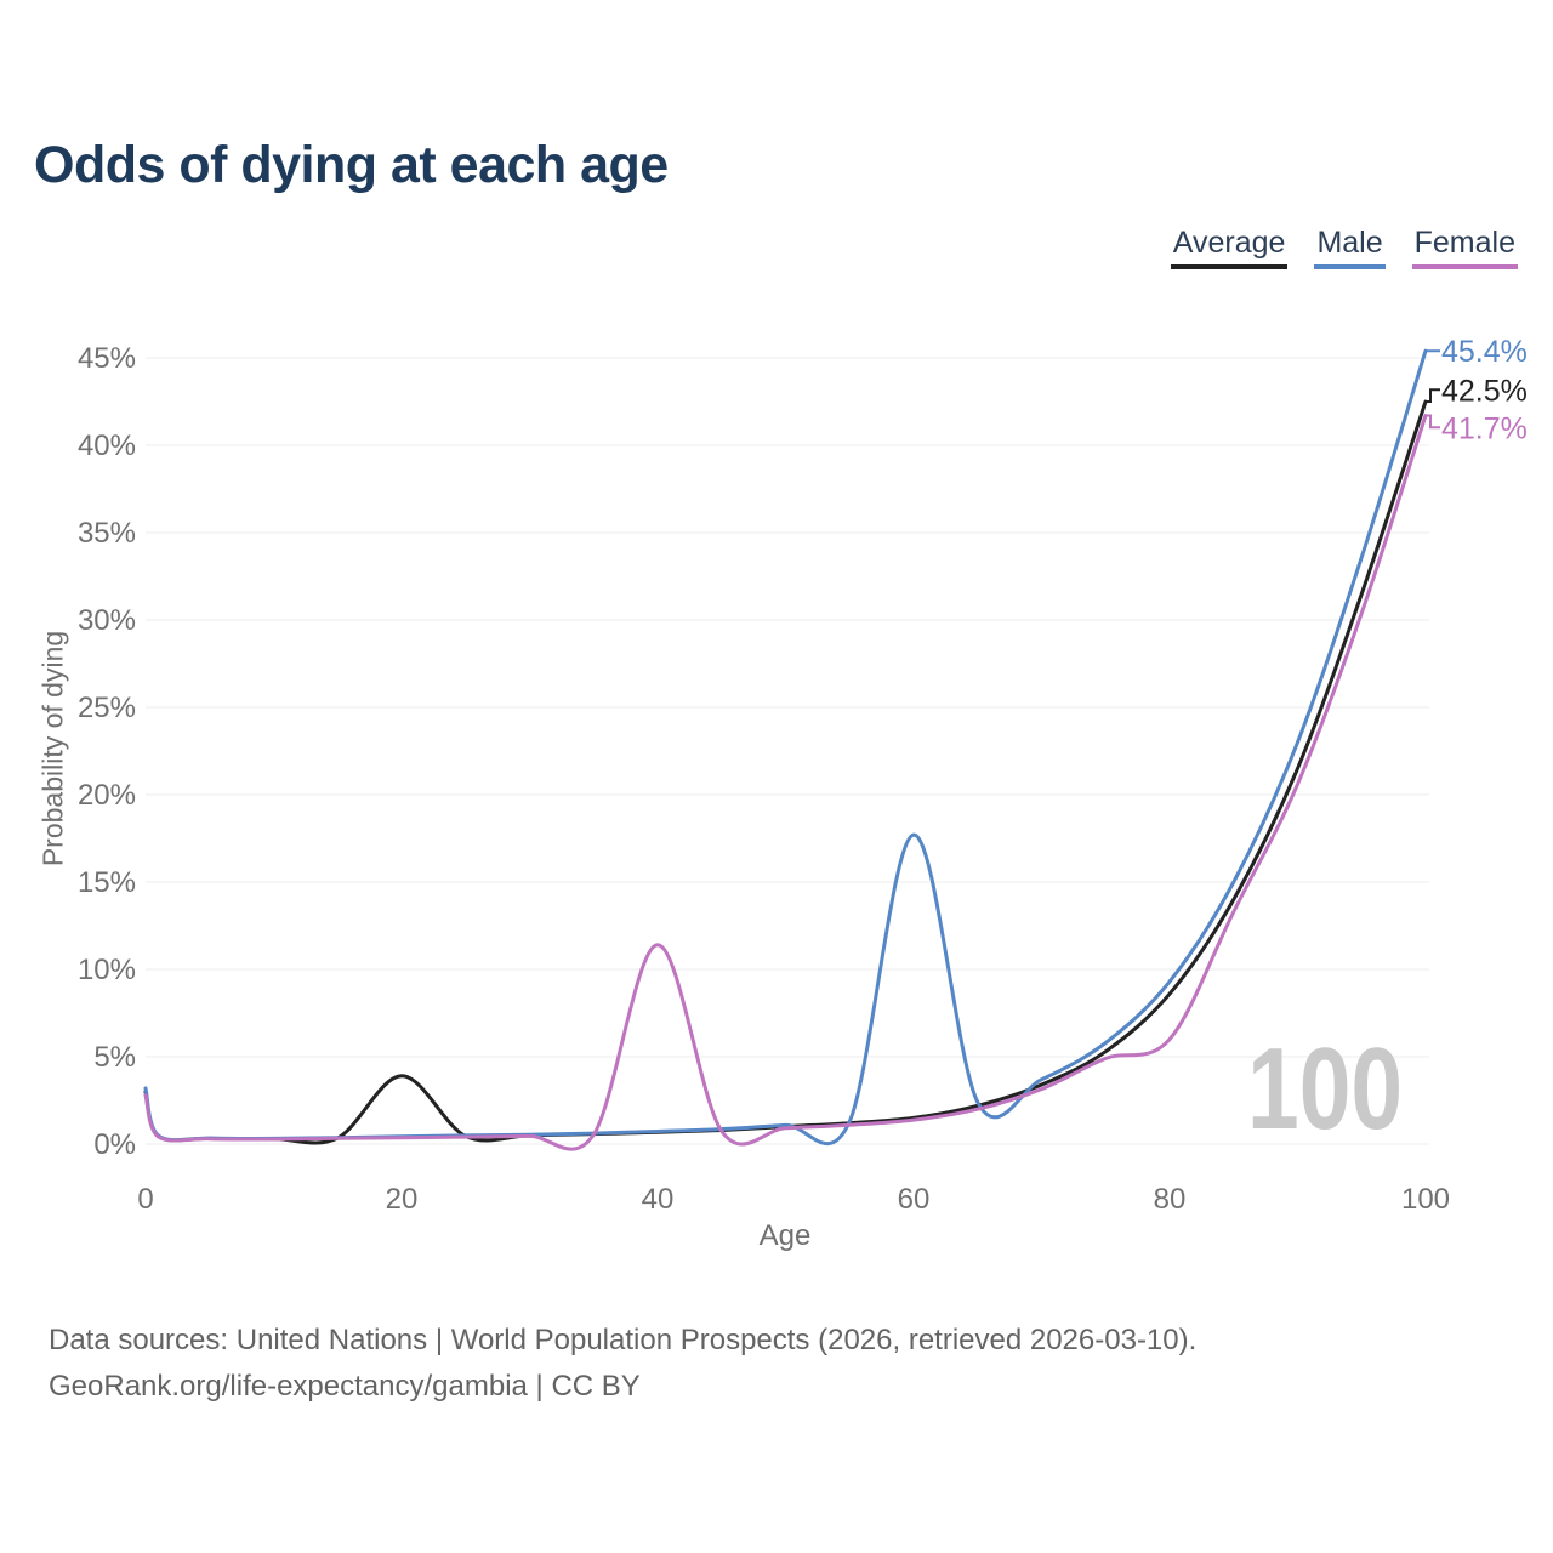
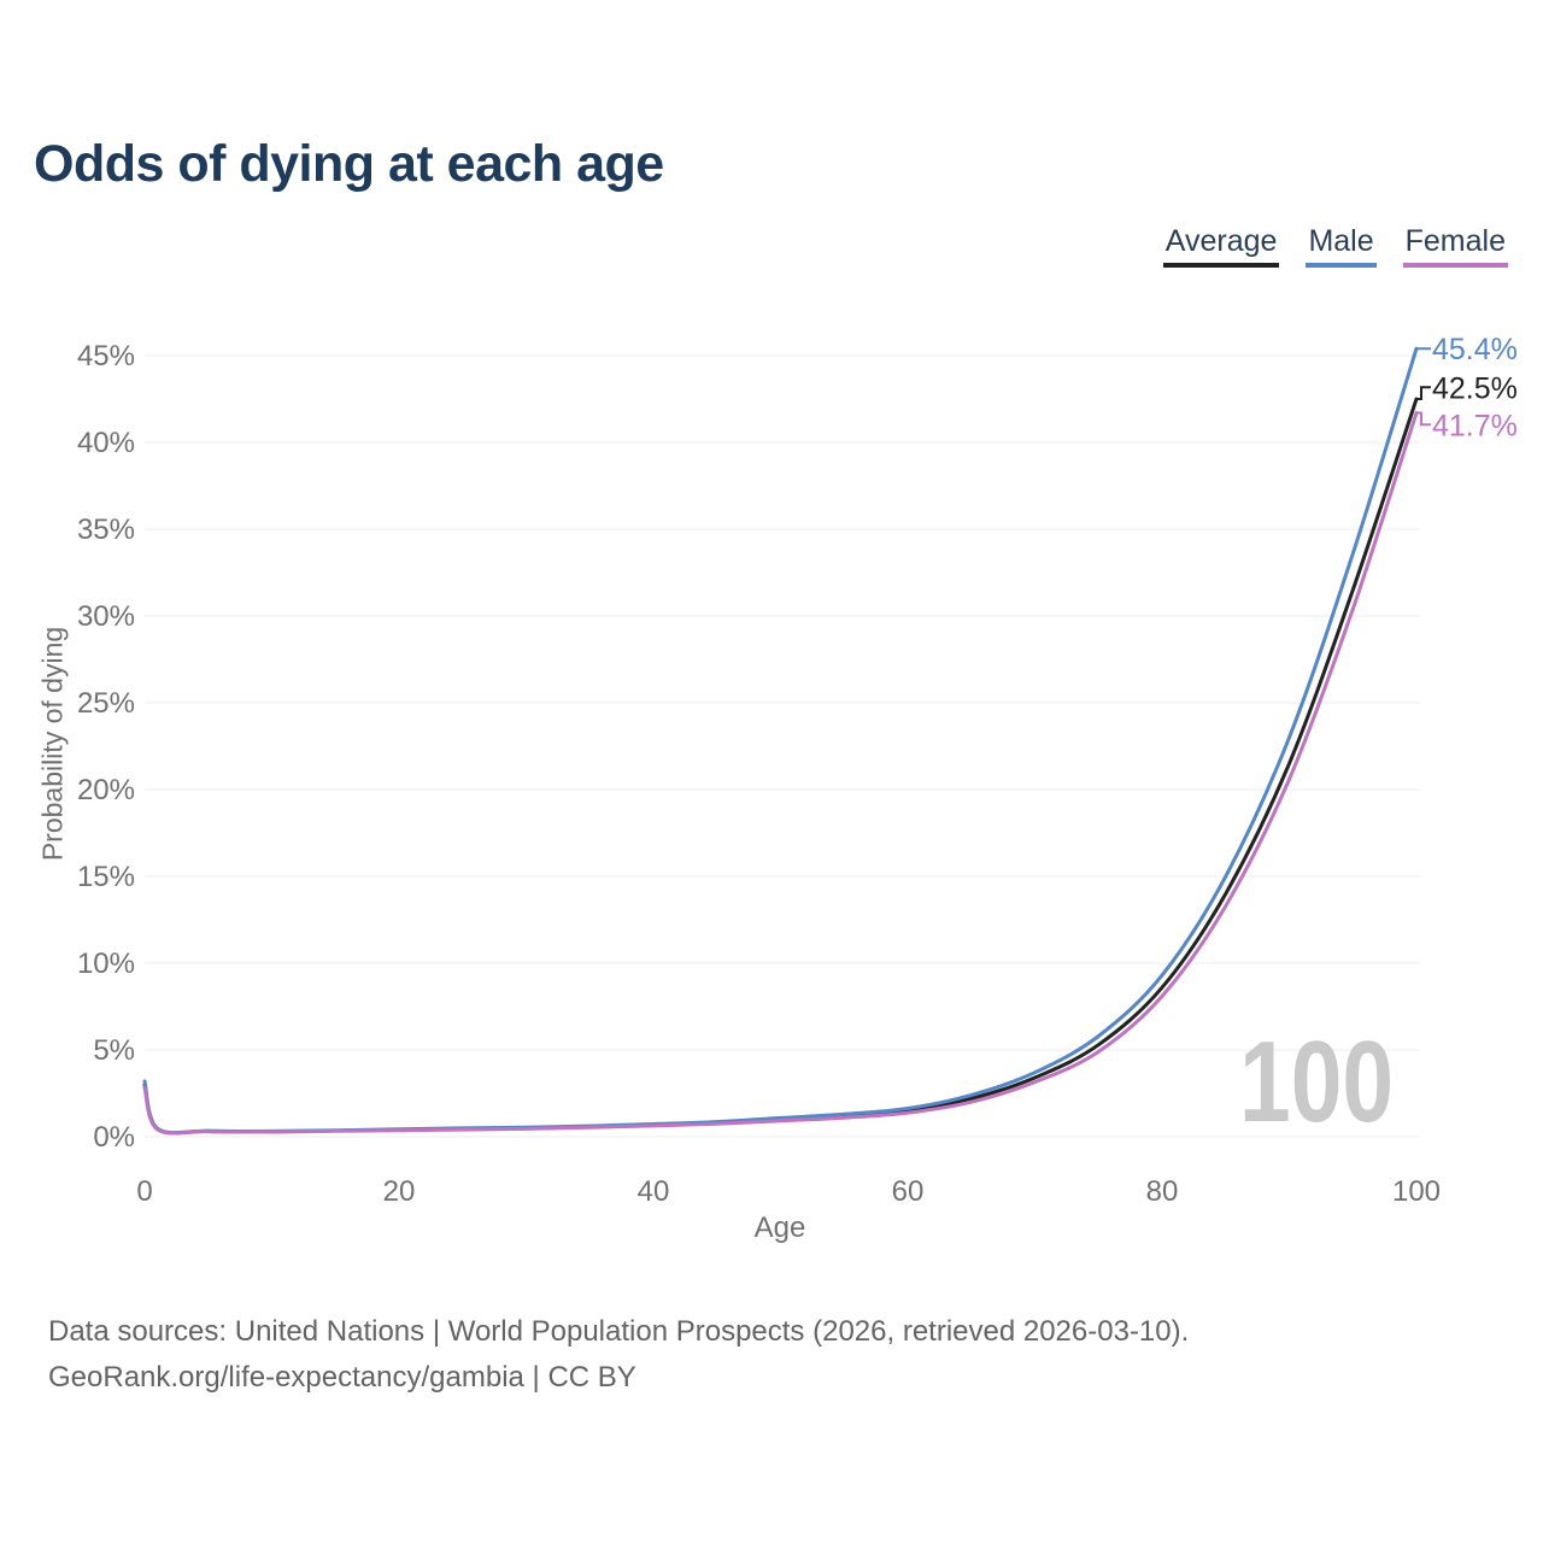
Average/20: 3.9% -> 0.4%
Female/40: 11.4% -> 0.6%
Male/60: 17.7% -> 1.6%
Female/80: 6.0% -> 8.1%
